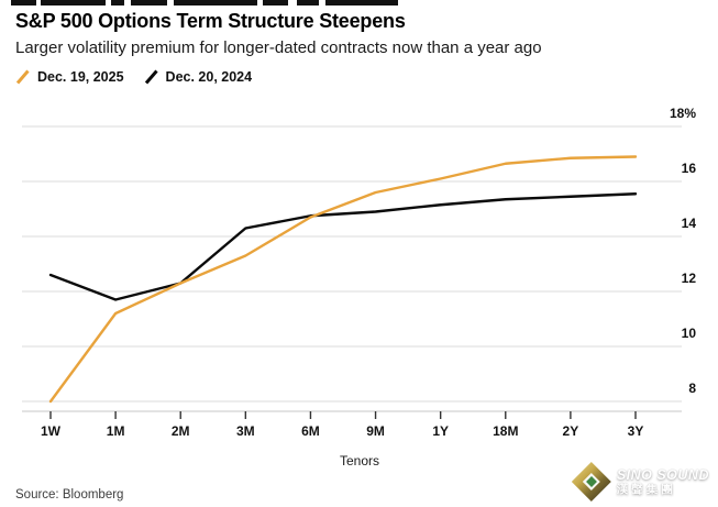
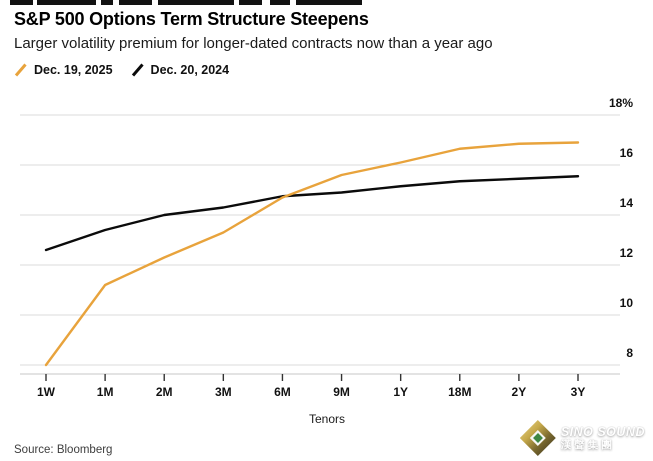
Dec. 20, 2024/1M: 11.7% -> 13.4%
Dec. 20, 2024/2M: 12.3% -> 14.0%
